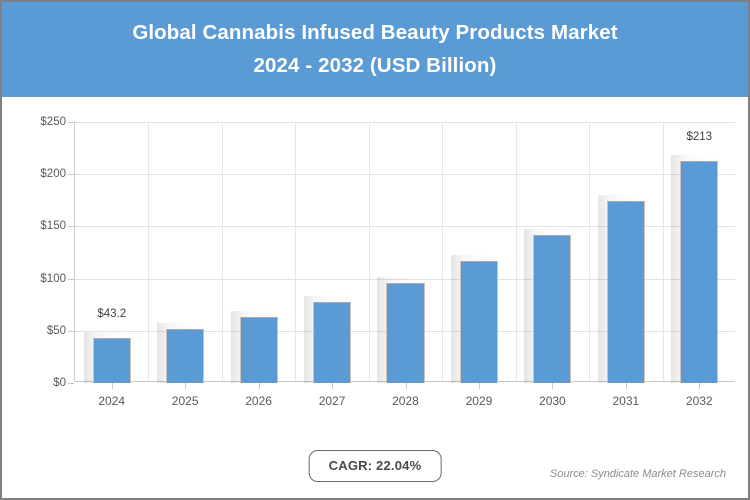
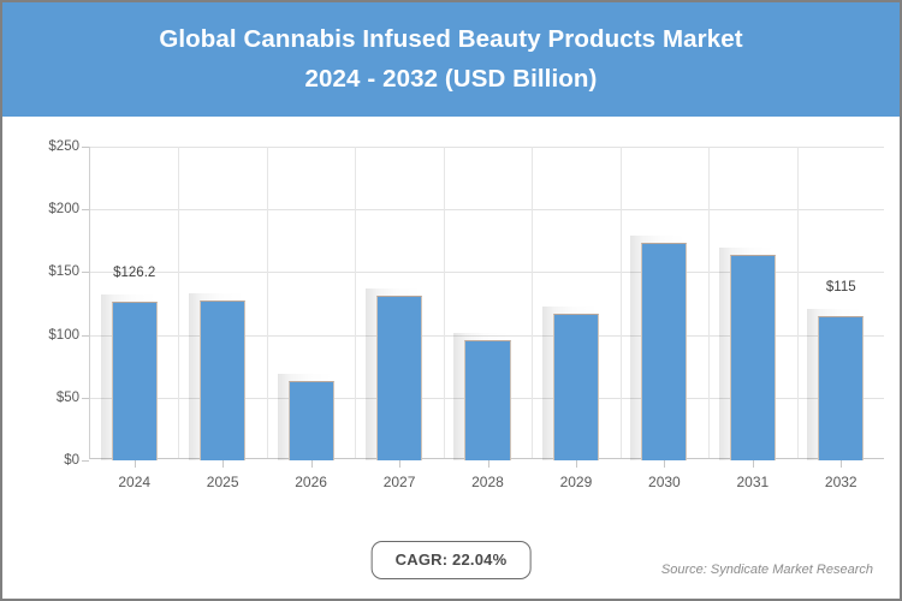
2024: $43.2 -> $126.2
2025: $52 -> $127
2027: $78 -> $131
2030: $142 -> $173
2031: $174 -> $164
2032: $213 -> $115
